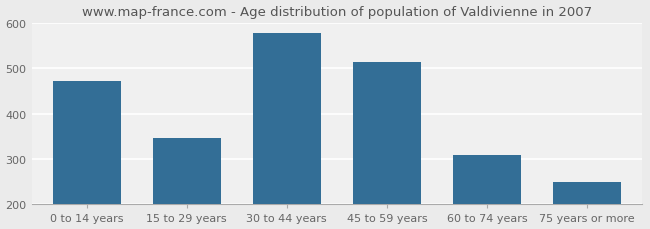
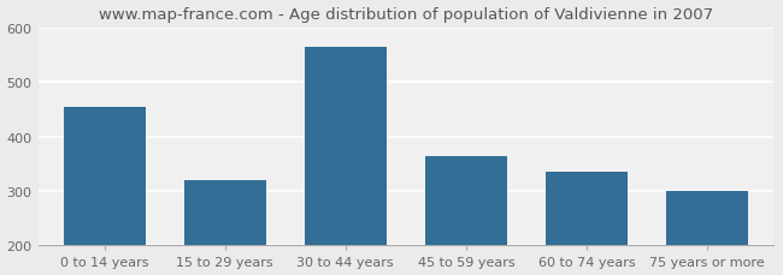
0 to 14 years: 473 -> 455
15 to 29 years: 347 -> 320
30 to 44 years: 577 -> 565
45 to 59 years: 513 -> 365
60 to 74 years: 309 -> 335
75 years or more: 249 -> 300
